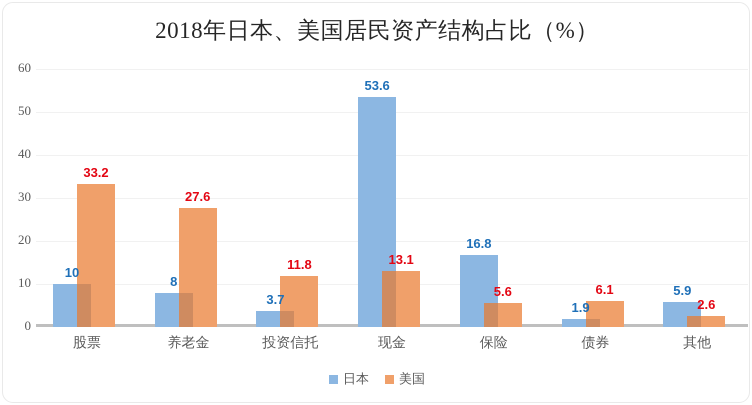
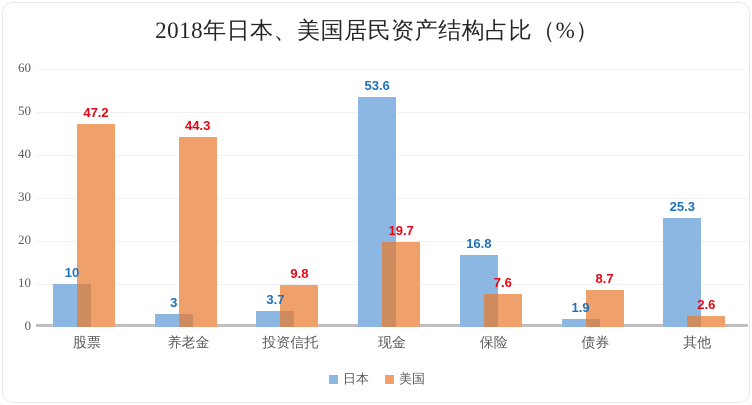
美国/股票: 33.2 -> 47.2
日本/养老金: 8 -> 3
美国/养老金: 27.6 -> 44.3
美国/投资信托: 11.8 -> 9.8
美国/现金: 13.1 -> 19.7
美国/保险: 5.6 -> 7.6
美国/债券: 6.1 -> 8.7
日本/其他: 5.9 -> 25.3
